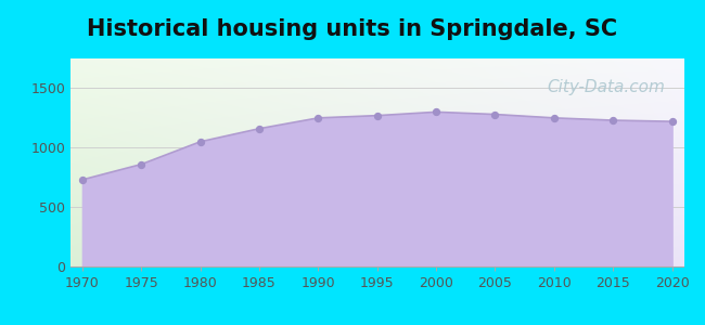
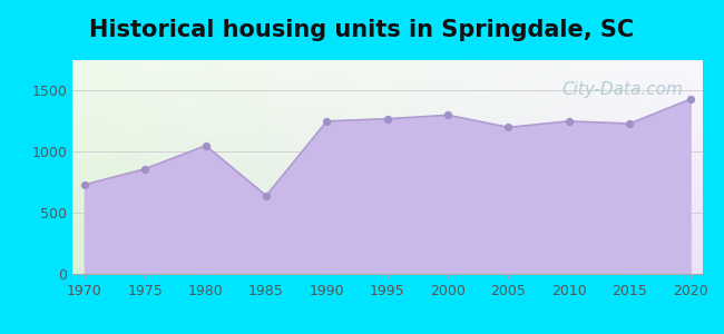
1985: 1160 -> 640
2005: 1280 -> 1200
2020: 1220 -> 1430
